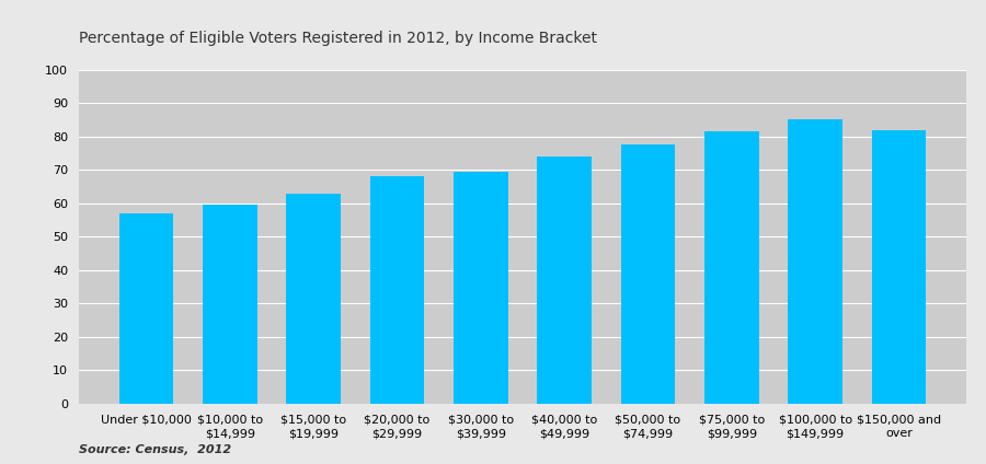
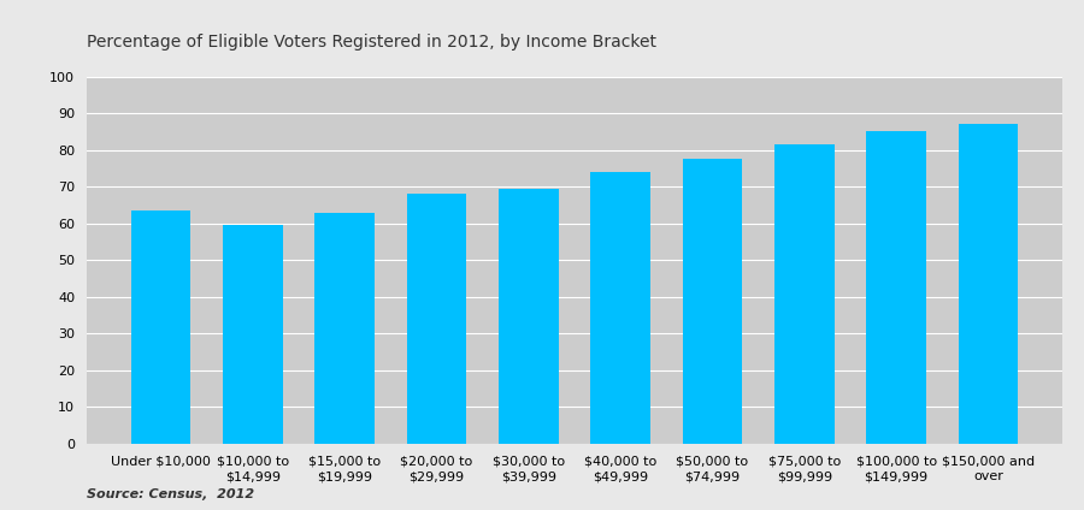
Under $10,000: 57.0 -> 63.5
$150,000 and over: 82.0 -> 87.0
